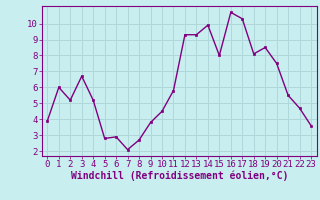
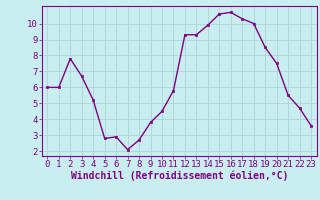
0: 3.9 -> 6.0
2: 5.2 -> 7.8
15: 8.0 -> 10.6
18: 8.1 -> 10.0
